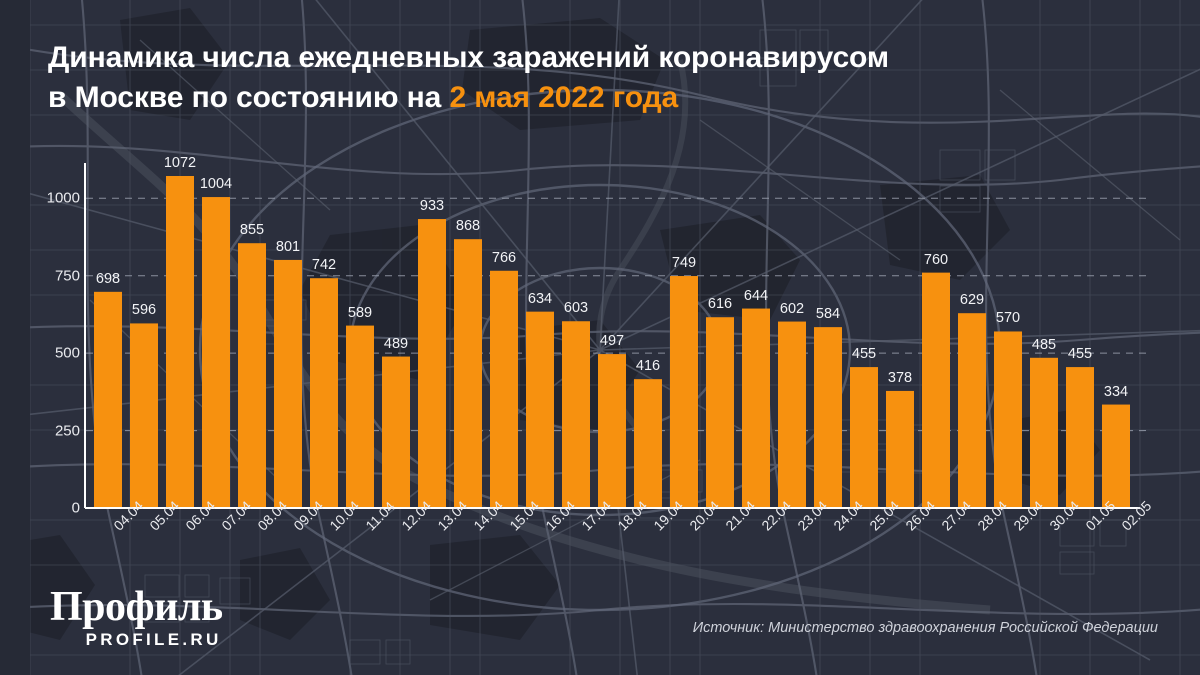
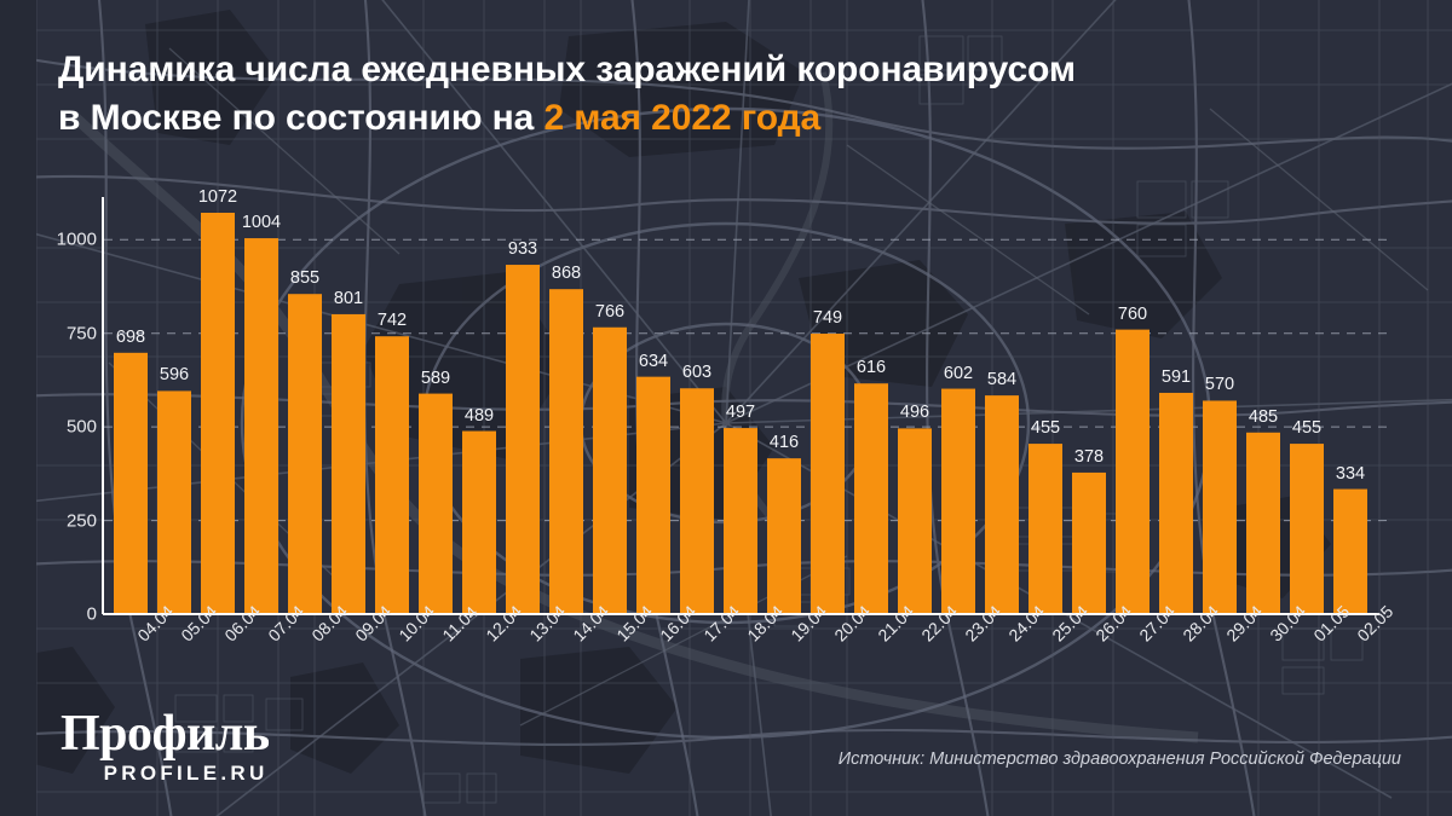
22.04: 644 -> 496
28.04: 629 -> 591
